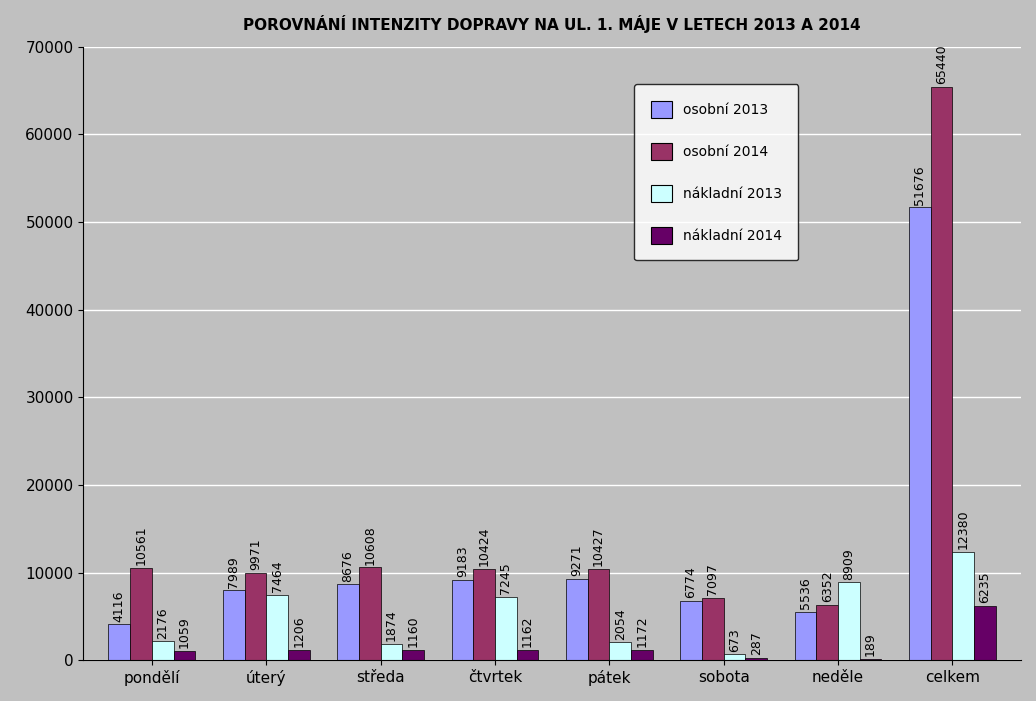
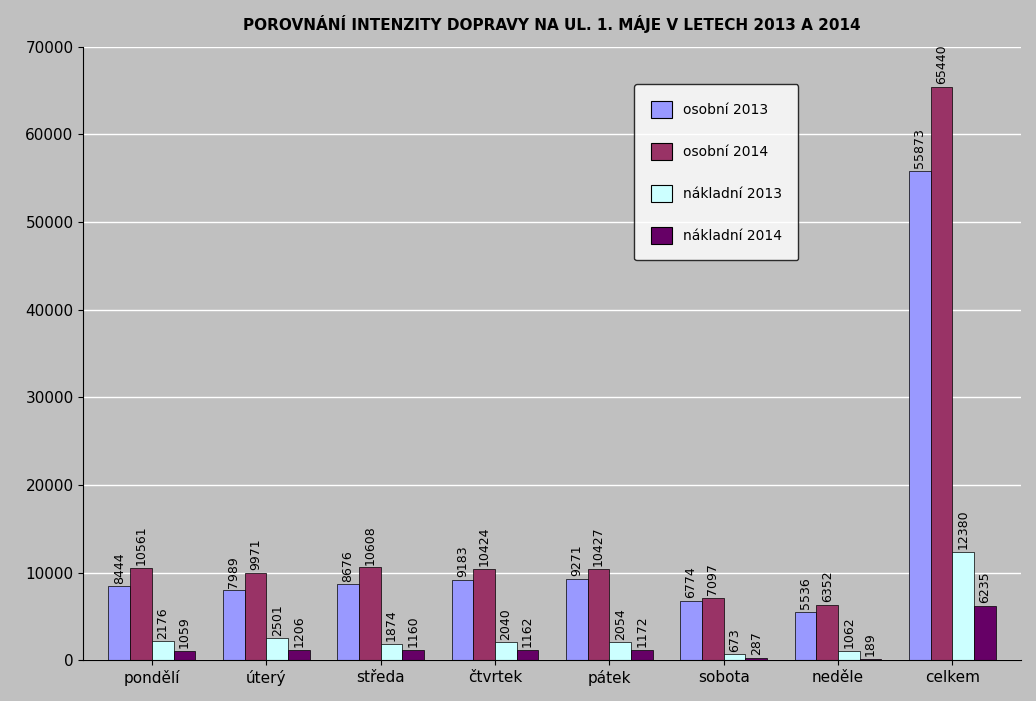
osobní 2013/pondělí: 4116 -> 8444
nákladní 2013/úterý: 7464 -> 2501
nákladní 2013/čtvrtek: 7245 -> 2040
nákladní 2013/neděle: 8909 -> 1062
osobní 2013/celkem: 51676 -> 55873
